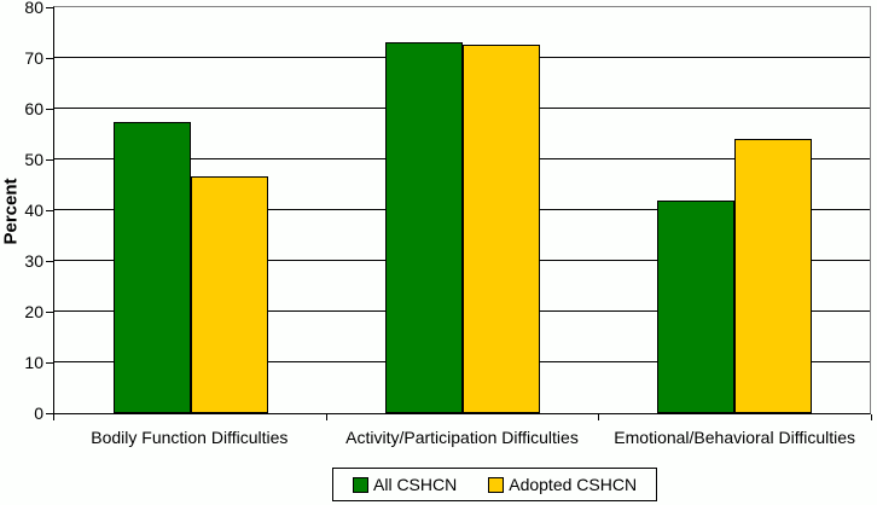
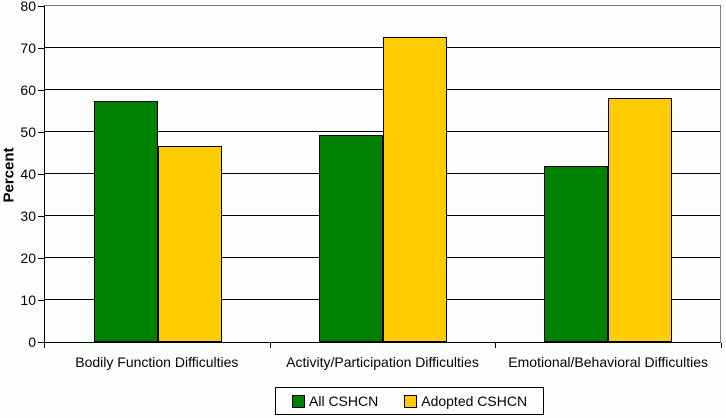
All CSHCN/Activity/Participation Difficulties: 73 -> 49
Adopted CSHCN/Emotional/Behavioral Difficulties: 54 -> 58
